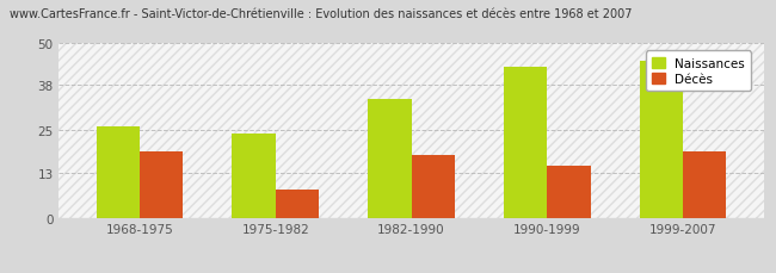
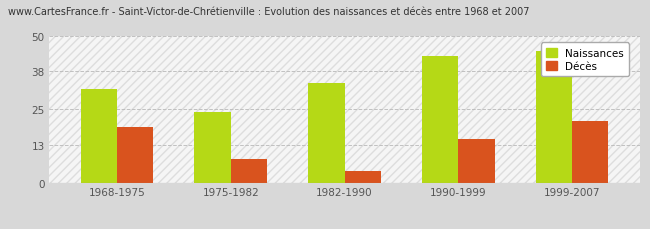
Naissances/1968-1975: 26 -> 32
Décès/1982-1990: 18 -> 4
Décès/1999-2007: 19 -> 21
